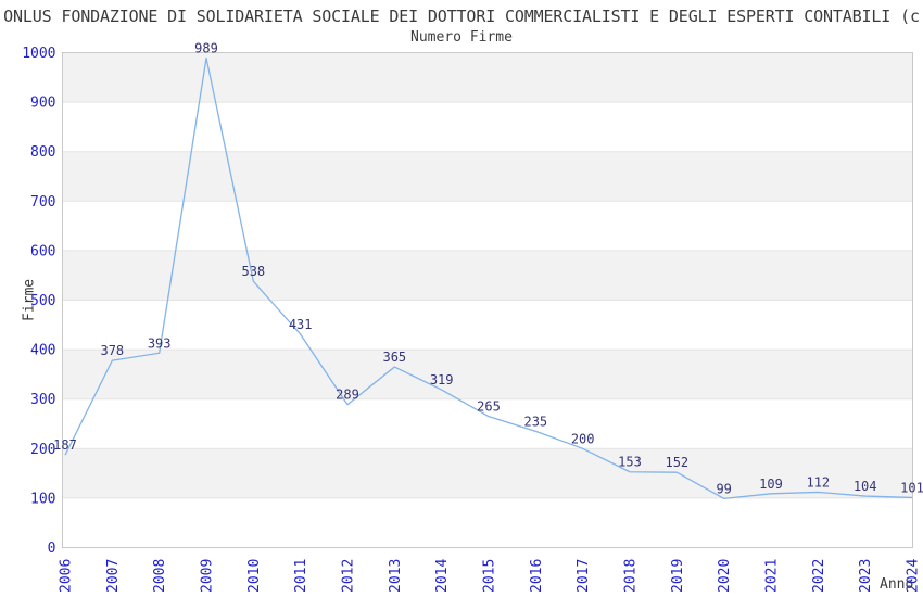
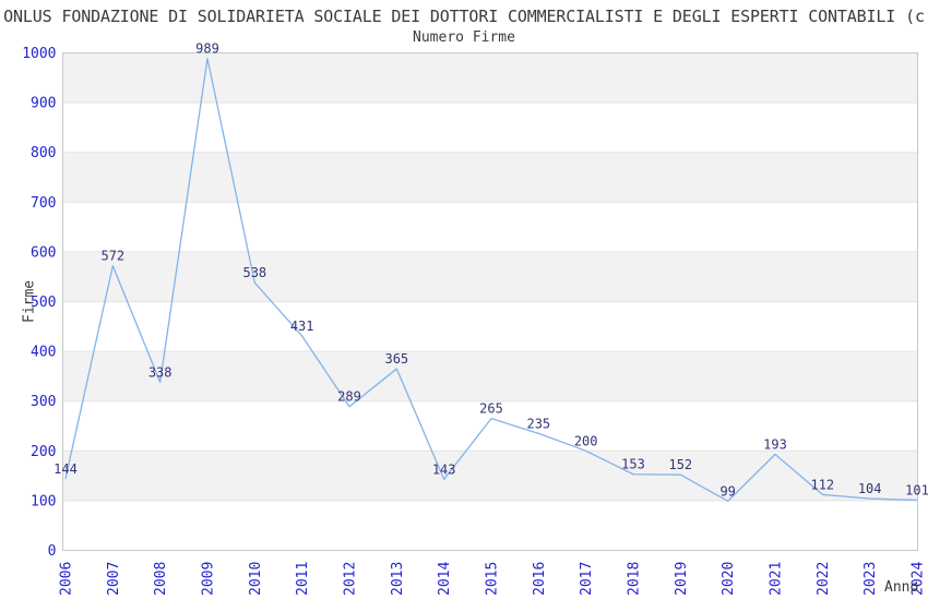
2006: 187 -> 144
2007: 378 -> 572
2008: 393 -> 338
2014: 319 -> 143
2021: 109 -> 193
